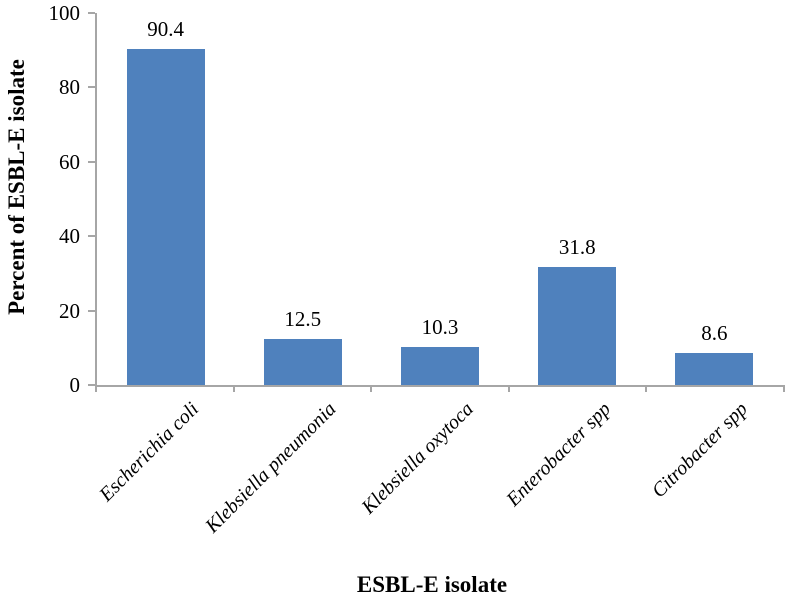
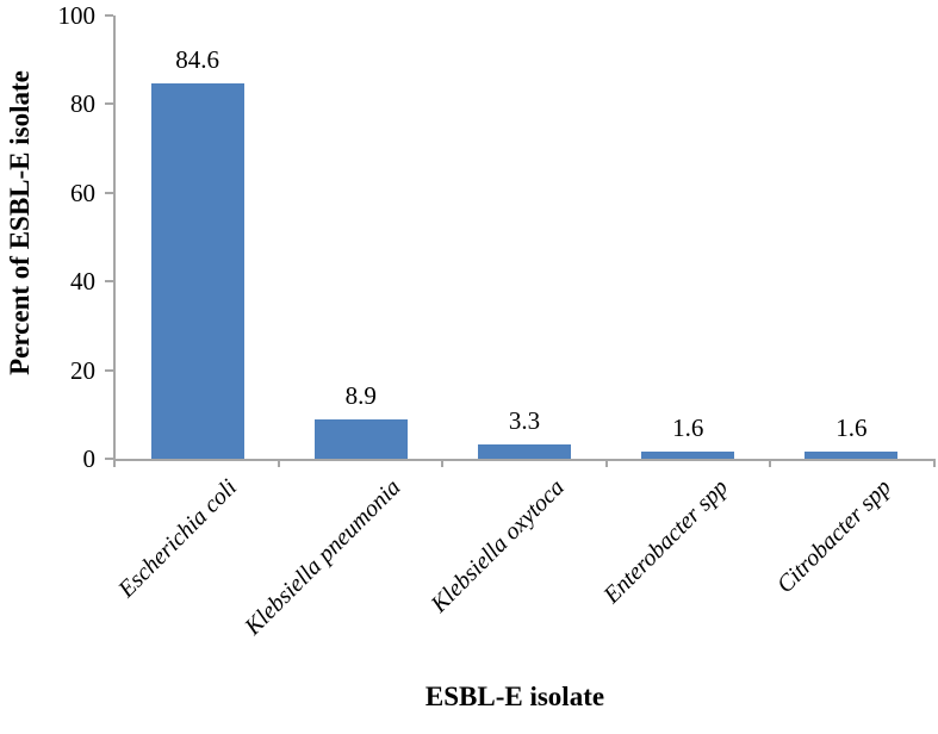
Escherichia coli: 90.4 -> 84.6
Klebsiella pneumonia: 12.5 -> 8.9
Klebsiella oxytoca: 10.3 -> 3.3
Enterobacter spp: 31.8 -> 1.6
Citrobacter spp: 8.6 -> 1.6
